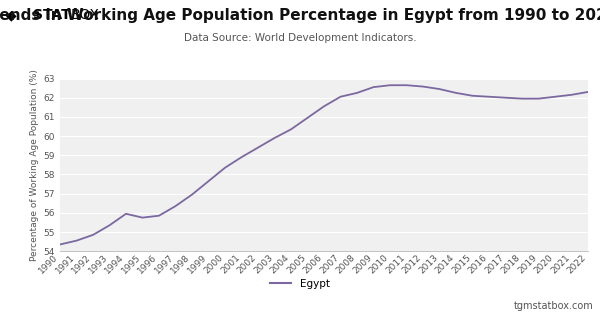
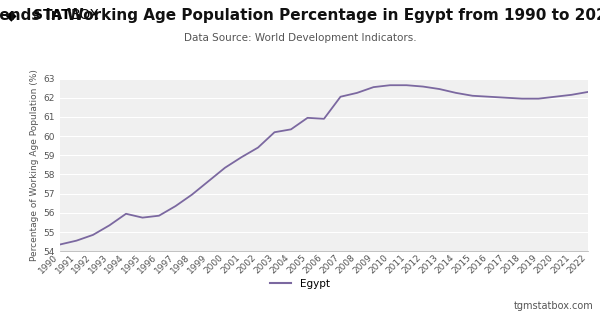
2003: 59.9 -> 60.2
2006: 61.5 -> 60.9
